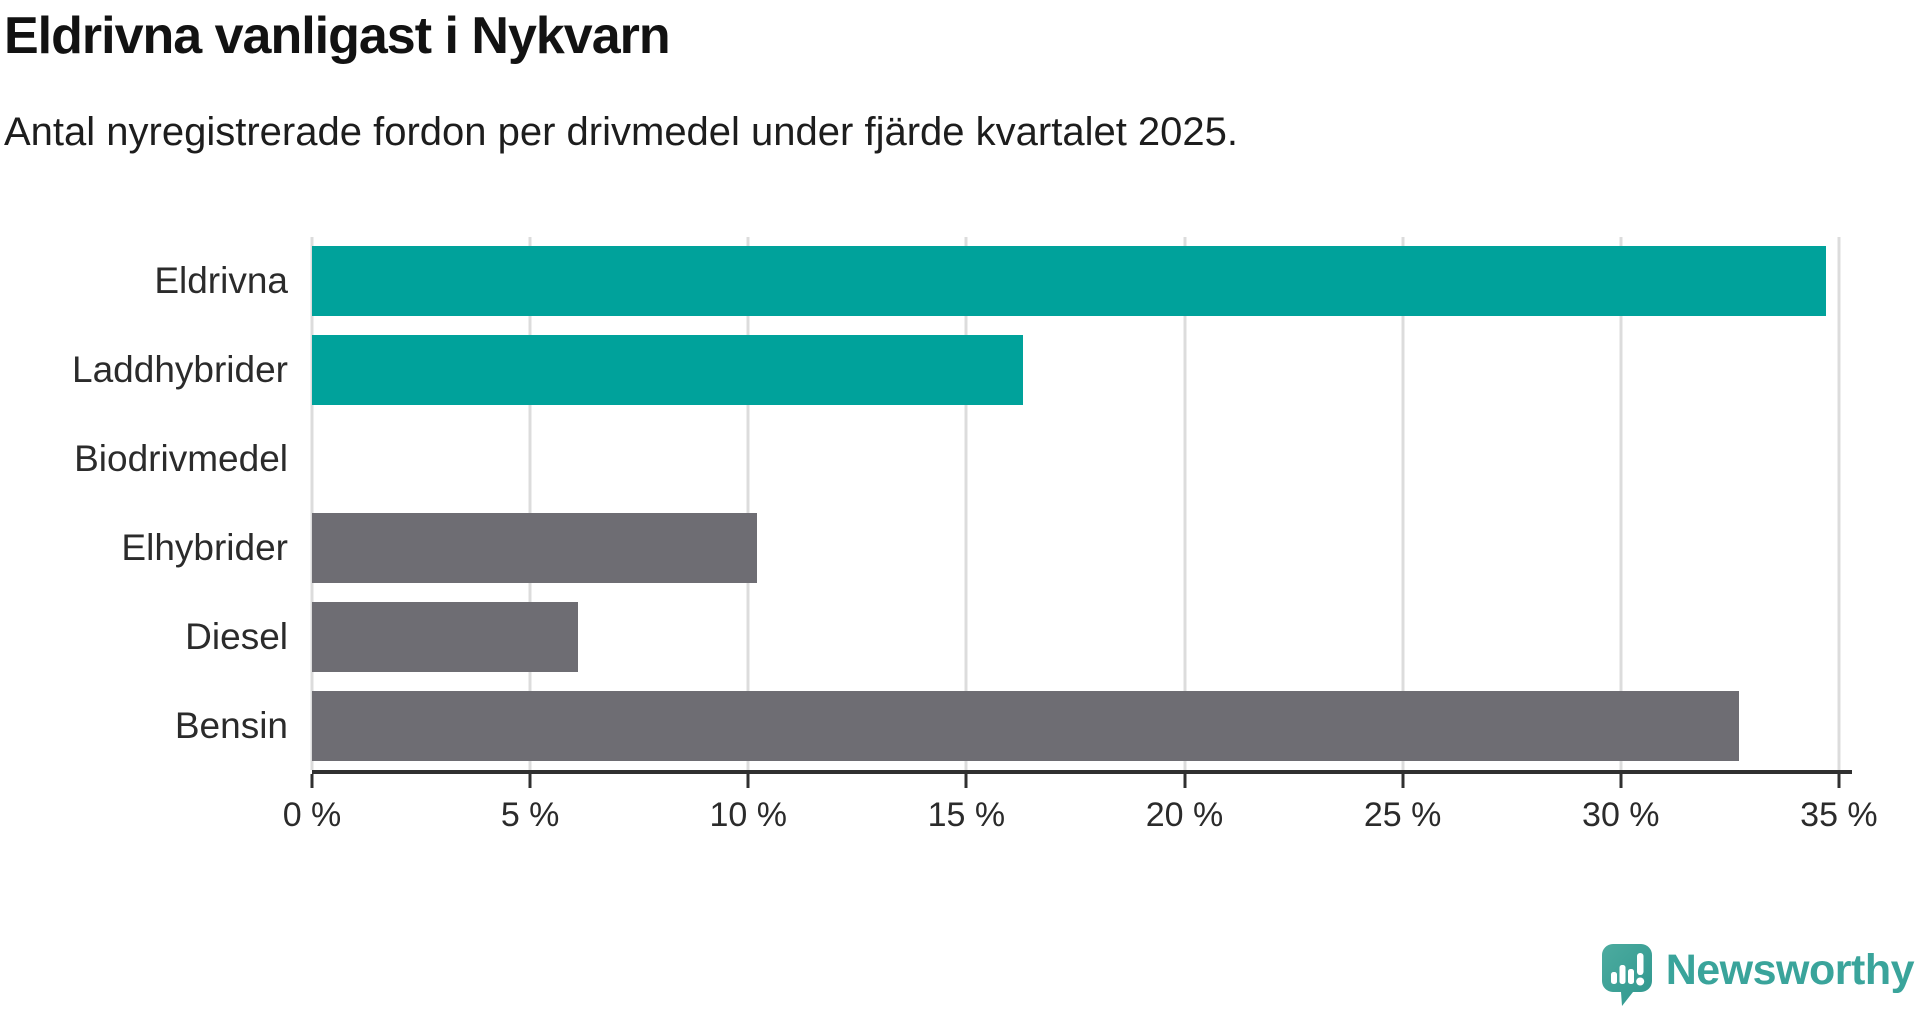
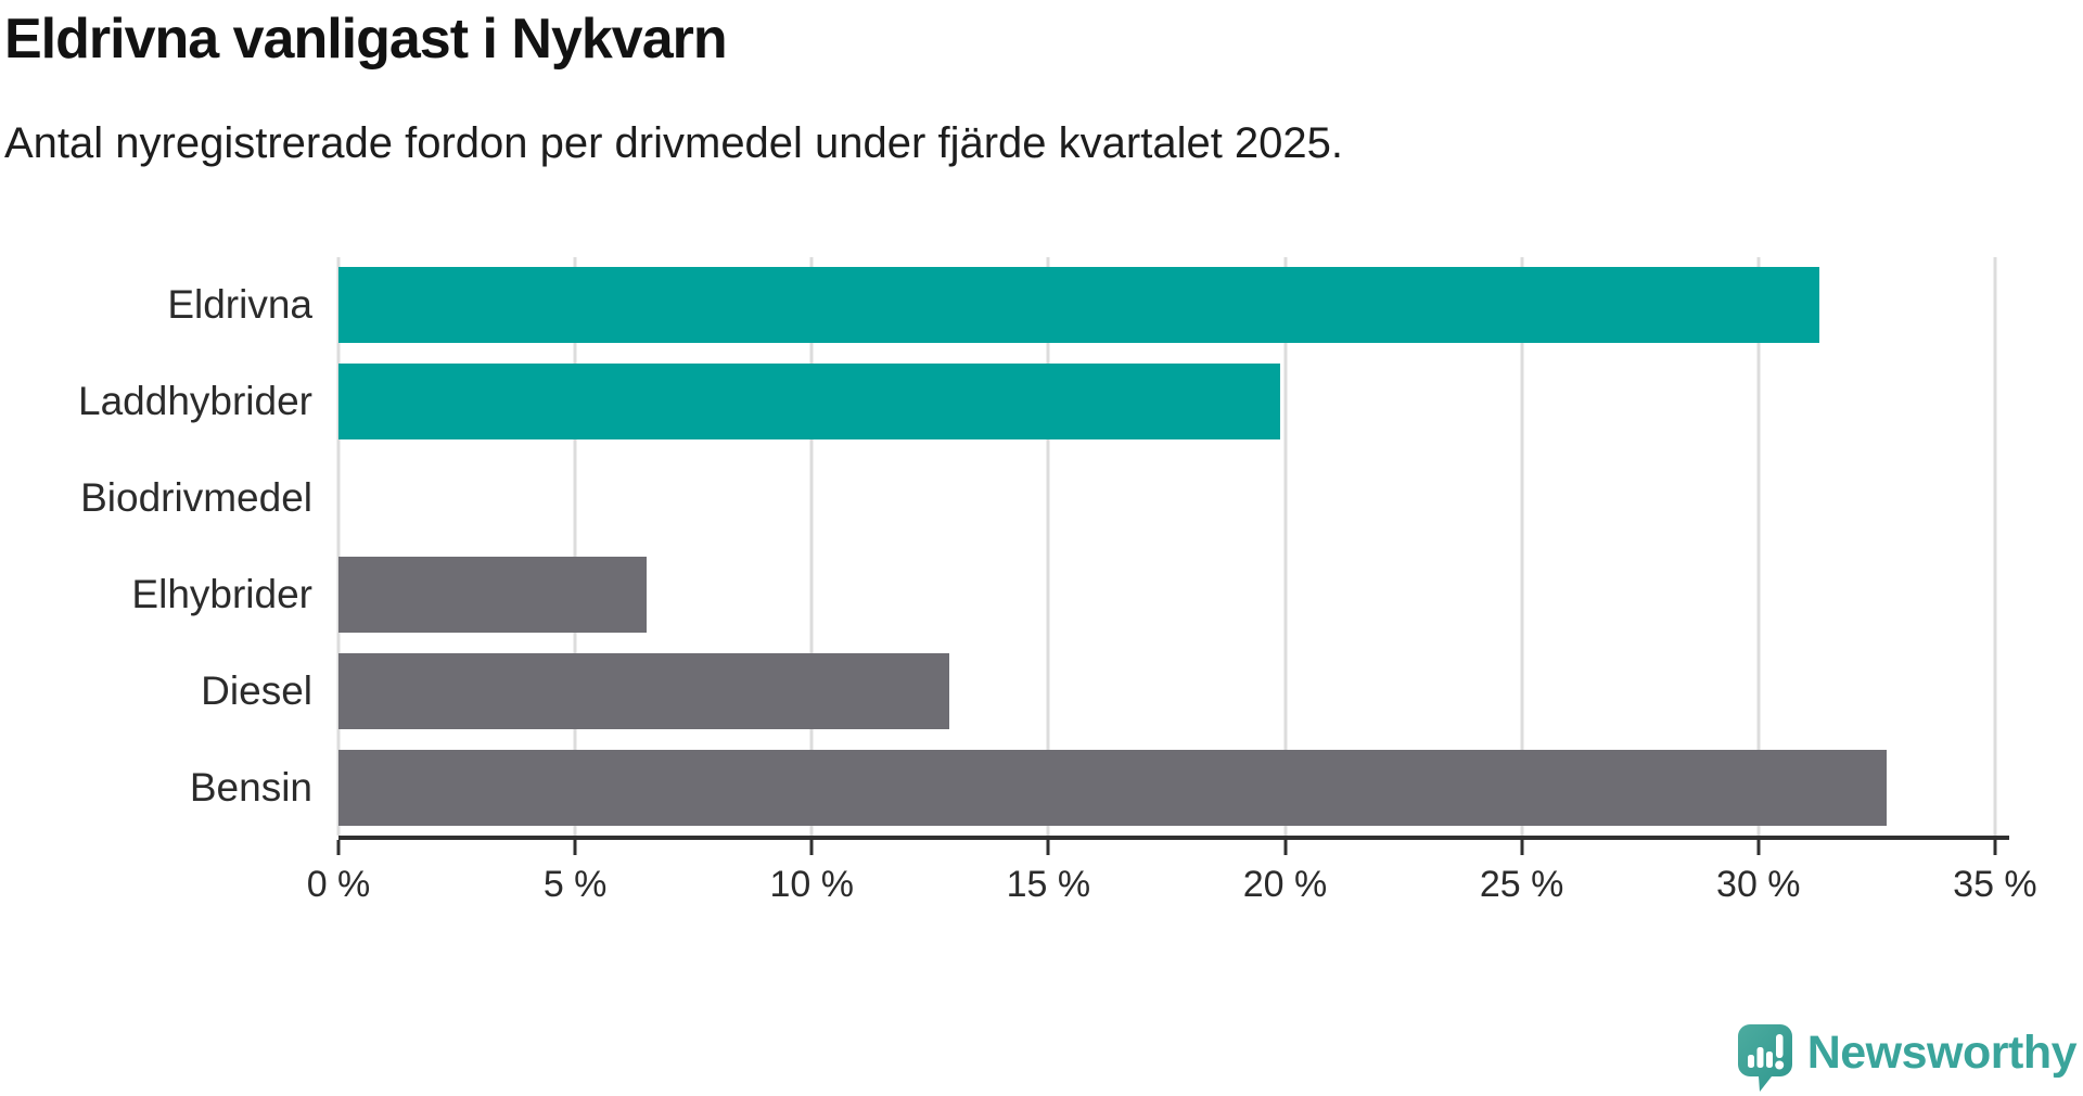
Eldrivna: 34.7% -> 31.3%
Laddhybrider: 16.3% -> 19.9%
Elhybrider: 10.2% -> 6.5%
Diesel: 6.1% -> 12.9%
